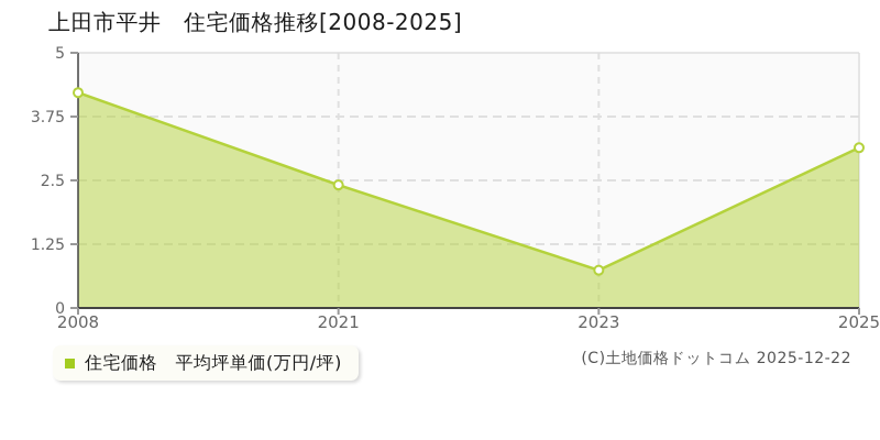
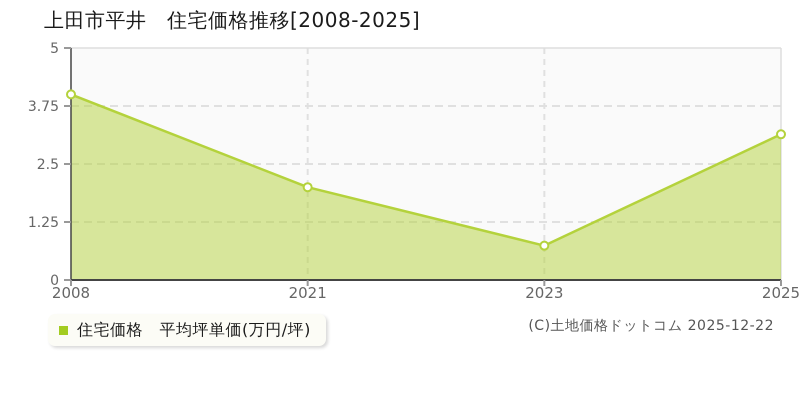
2008: 4.2 -> 4.0
2021: 2.4 -> 2.0
